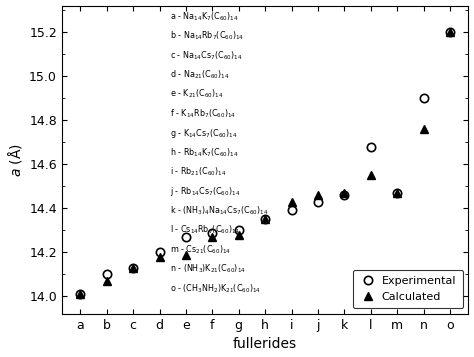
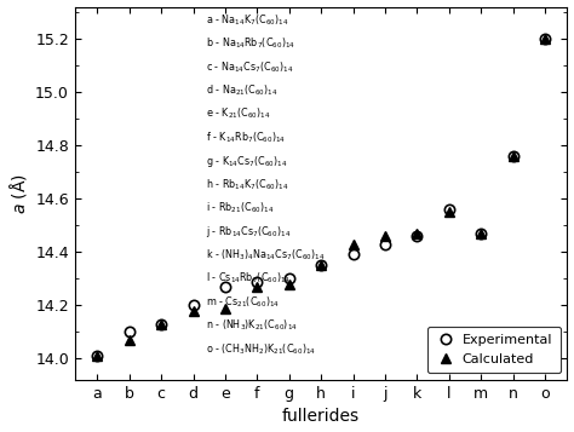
Experimental/l: 14.68 -> 14.56
Experimental/n: 14.90 -> 14.76
